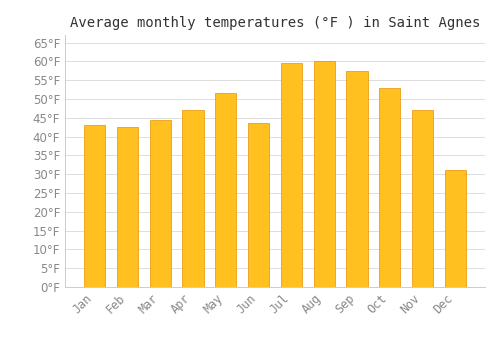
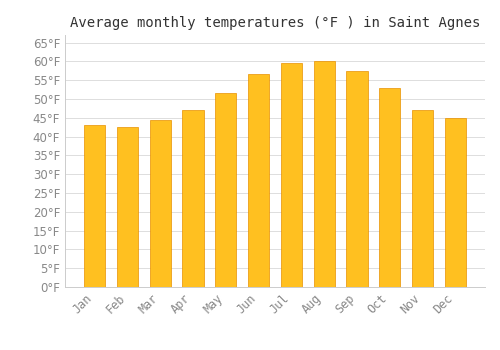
Jun: 43.5°F -> 56.5°F
Dec: 31.0°F -> 45.0°F
